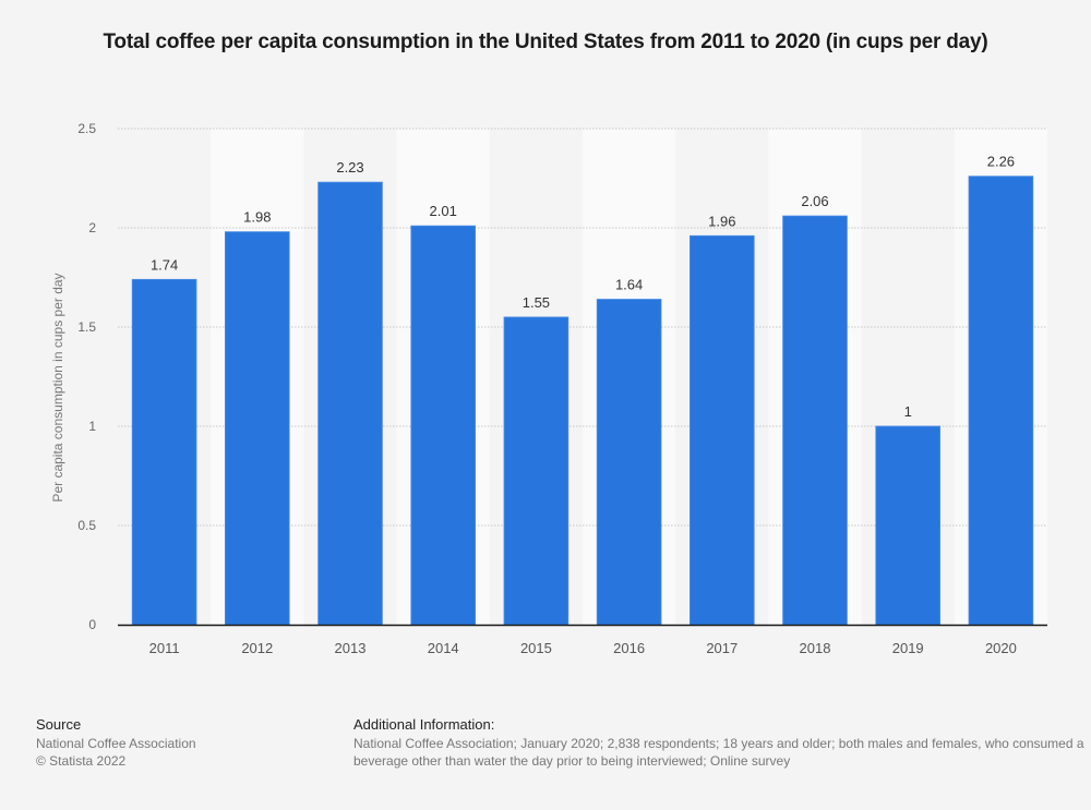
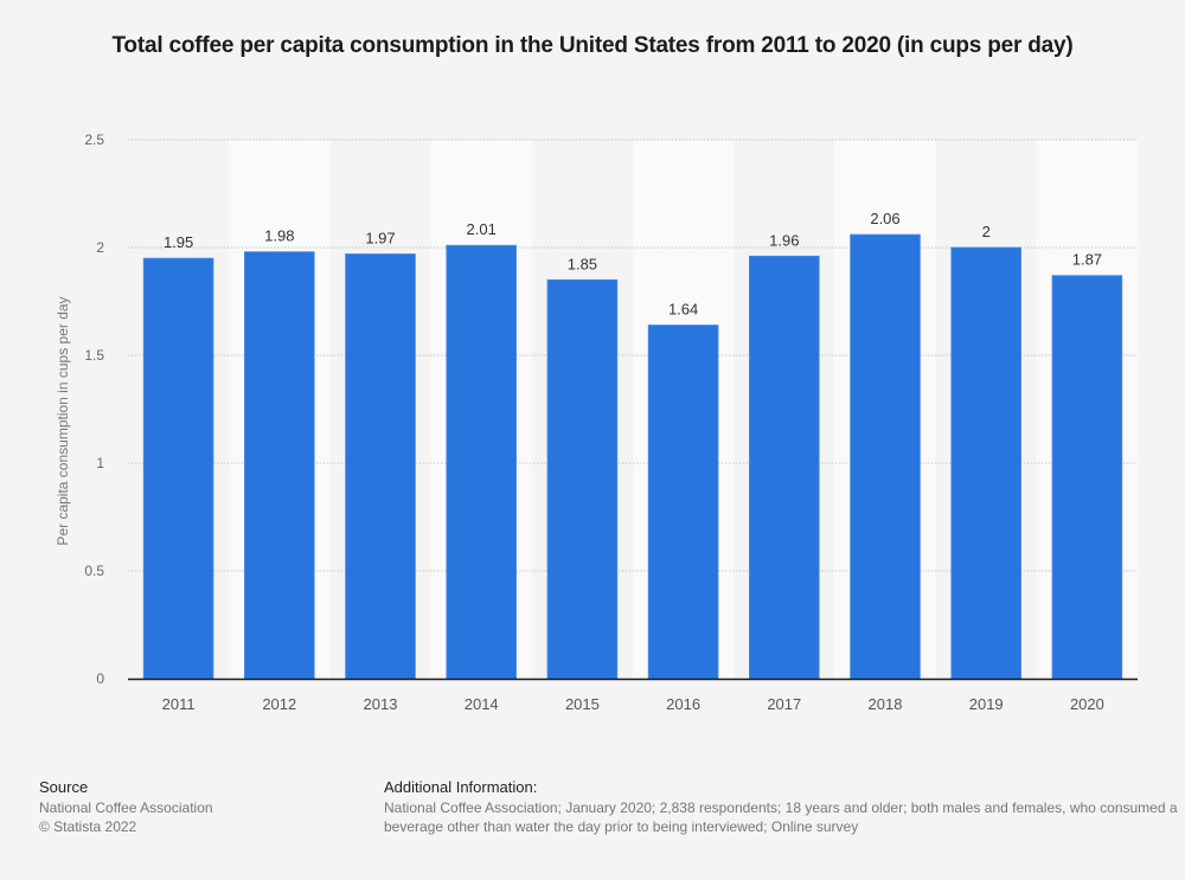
2011: 1.74 -> 1.95
2013: 2.23 -> 1.97
2015: 1.55 -> 1.85
2019: 1 -> 2
2020: 2.26 -> 1.87
